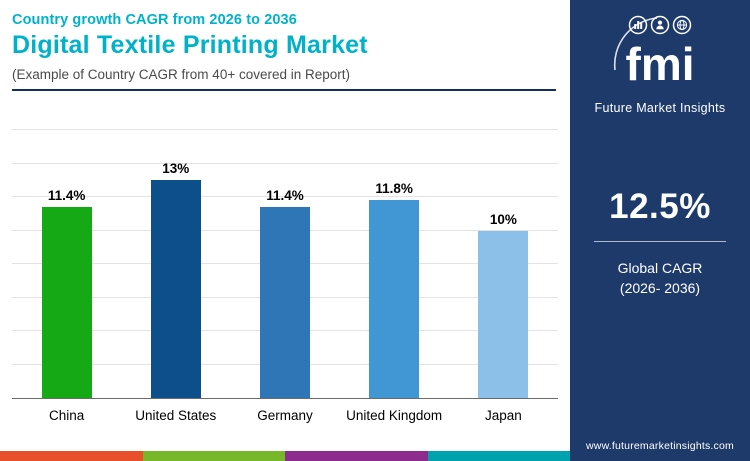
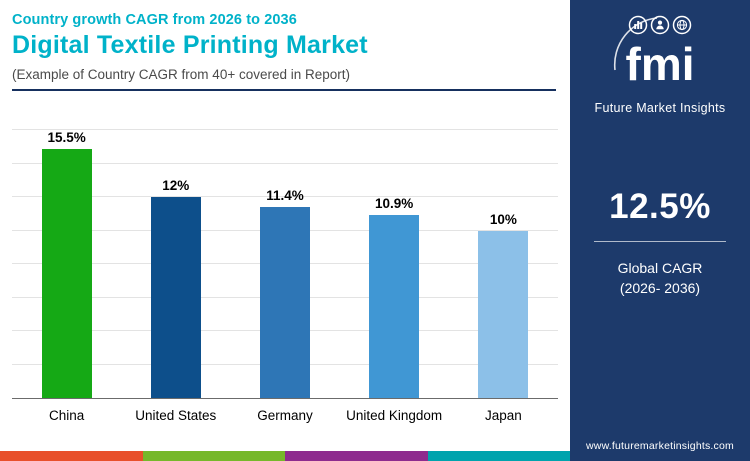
China: 11.4% -> 15.5%
United States: 13% -> 12%
United Kingdom: 11.8% -> 10.9%
